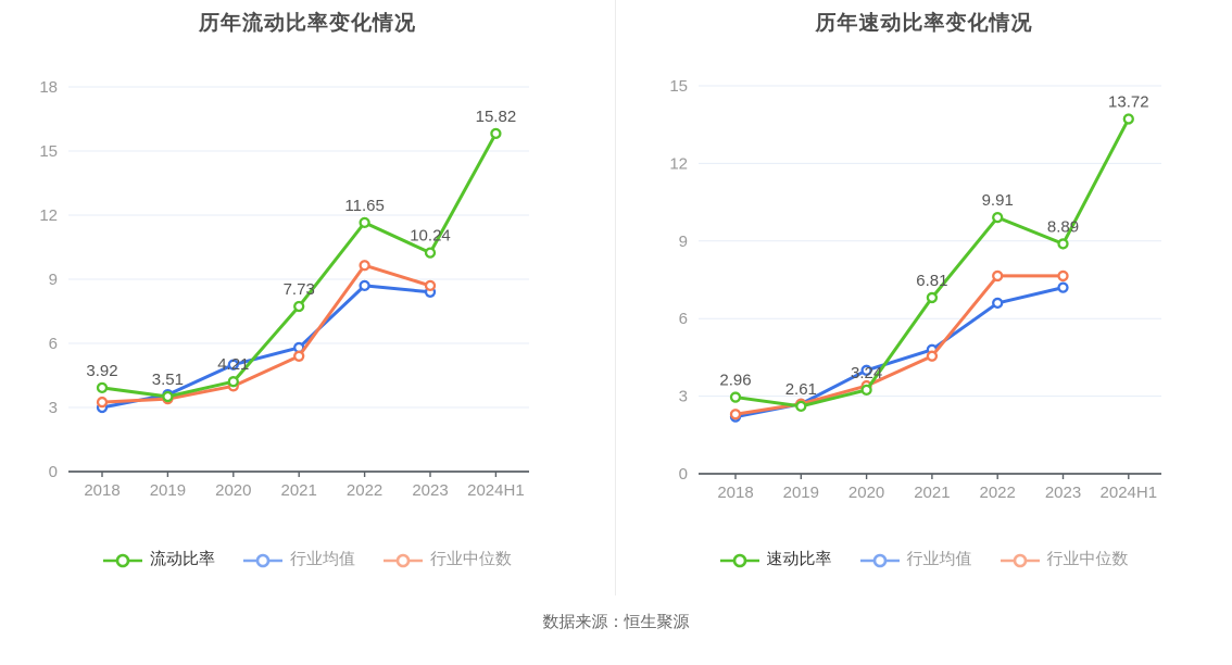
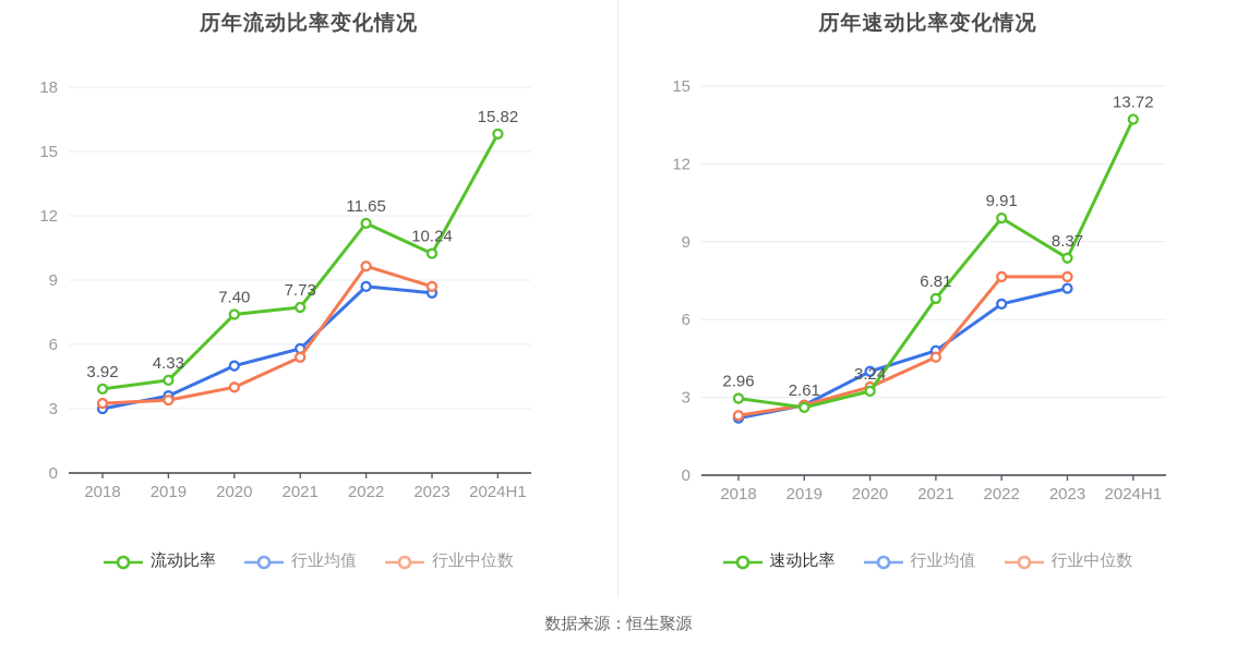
历年流动比率变化情况/流动比率/2019: 3.51 -> 4.33
历年流动比率变化情况/流动比率/2020: 4.21 -> 7.40
历年速动比率变化情况/速动比率/2023: 8.89 -> 8.37
